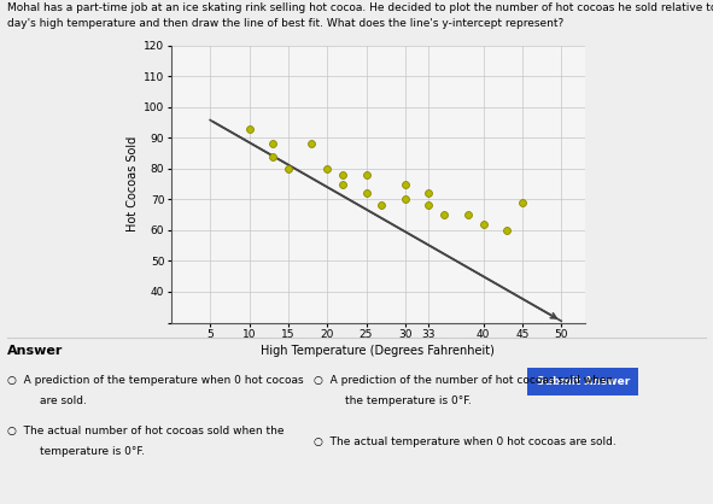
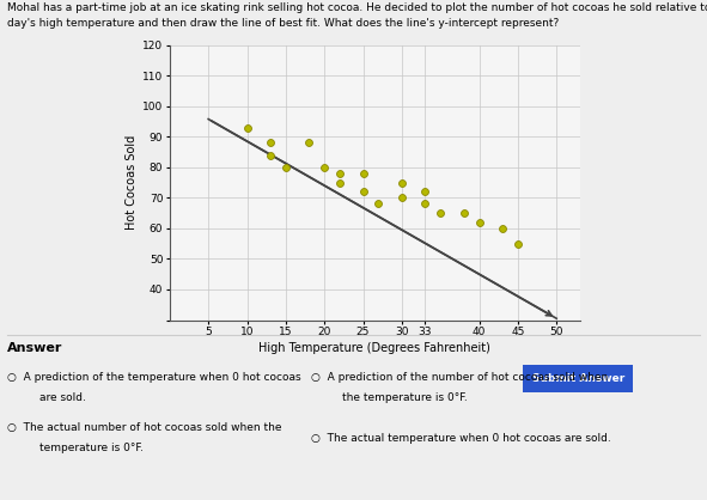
45: 69 -> 55
